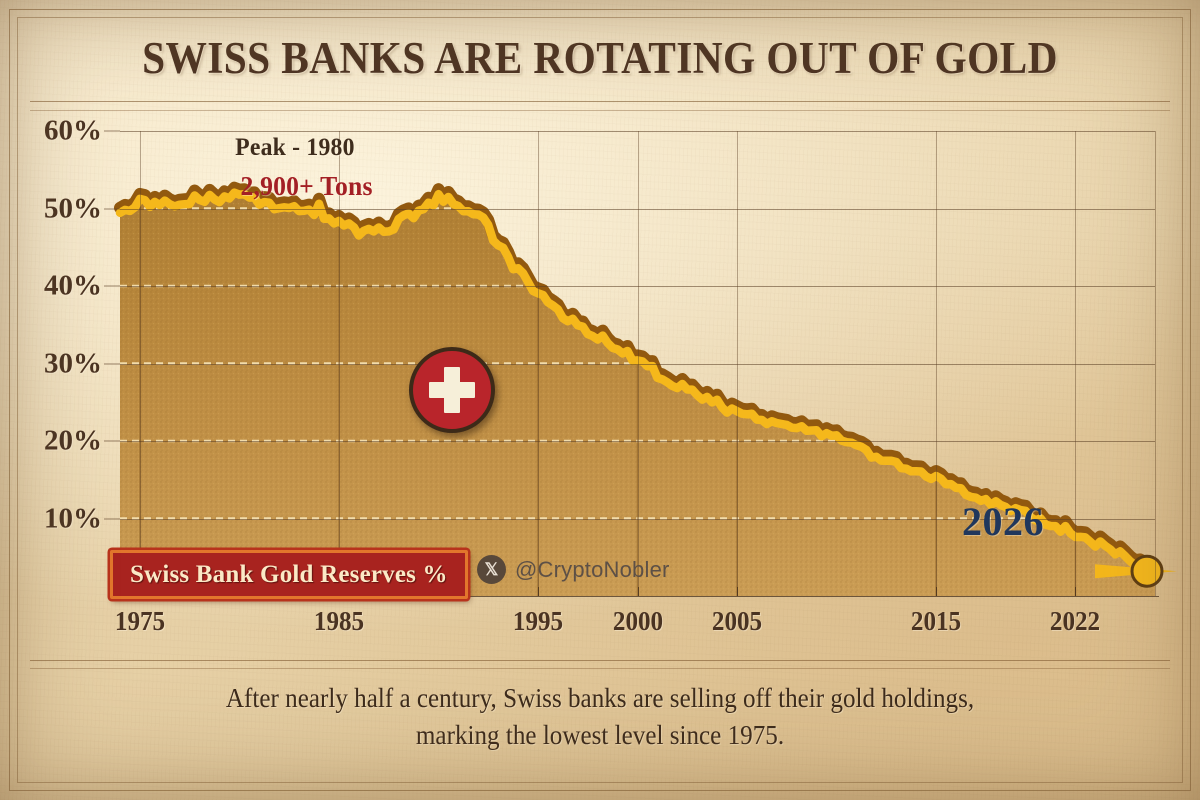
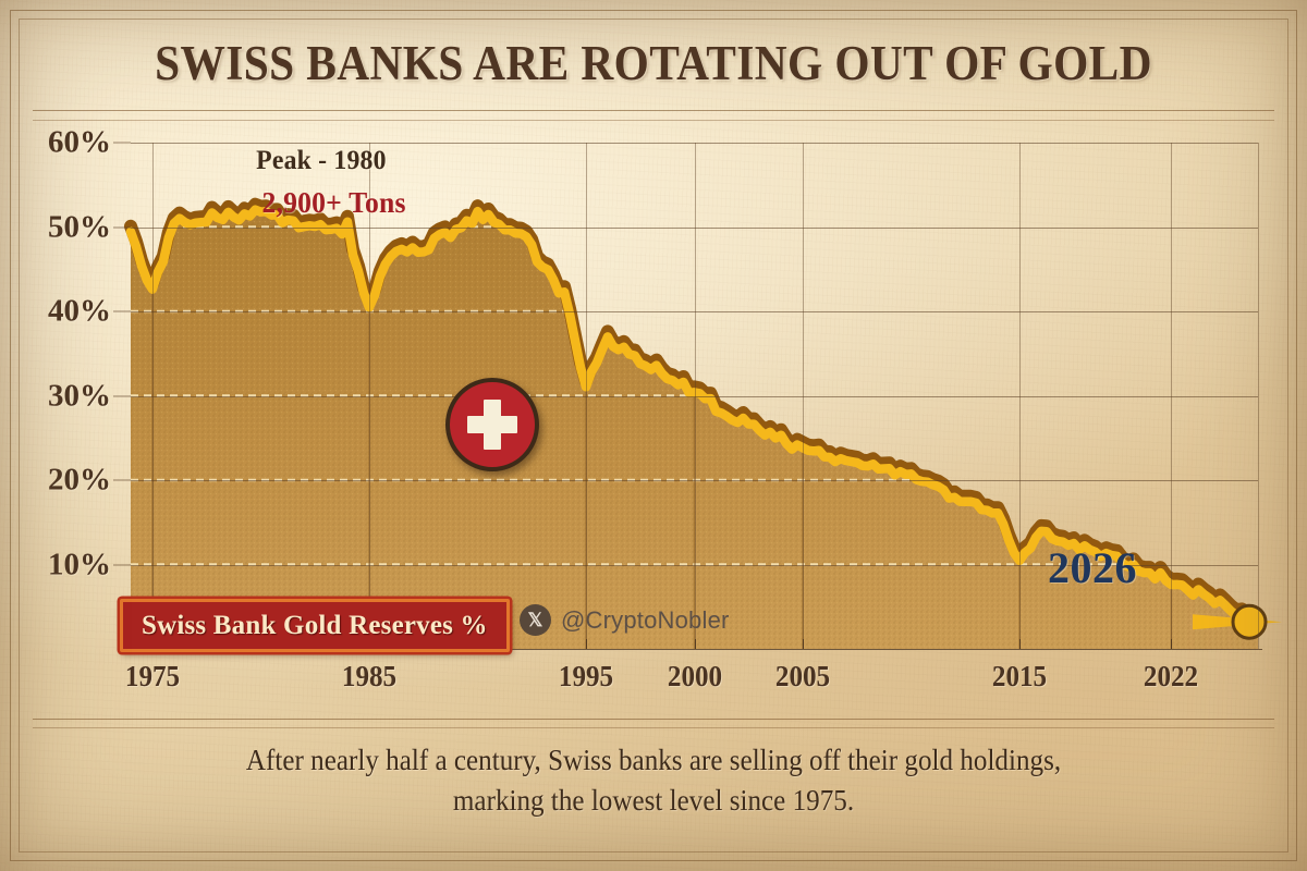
1975: 51% -> 42%
1985: 48% -> 40%
1995: 39% -> 31%
2015: 15% -> 10%
